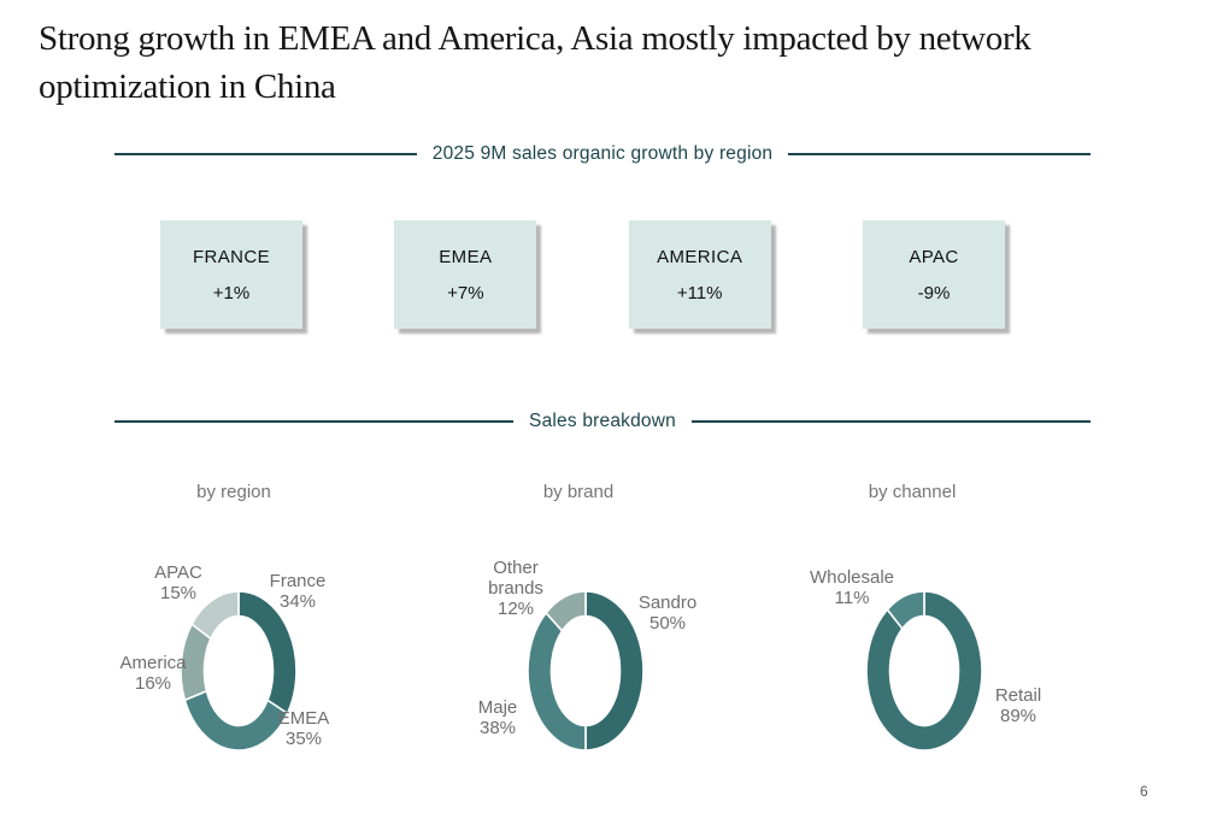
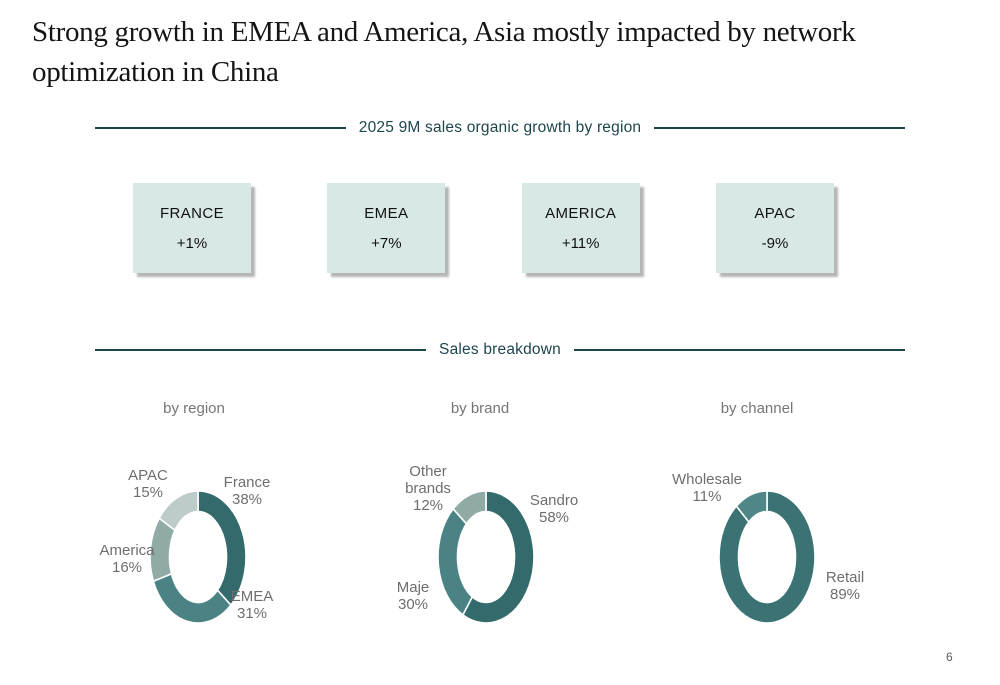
by region/France: 34% -> 38%
by region/EMEA: 35% -> 31%
by brand/Sandro: 50% -> 58%
by brand/Maje: 38% -> 30%
